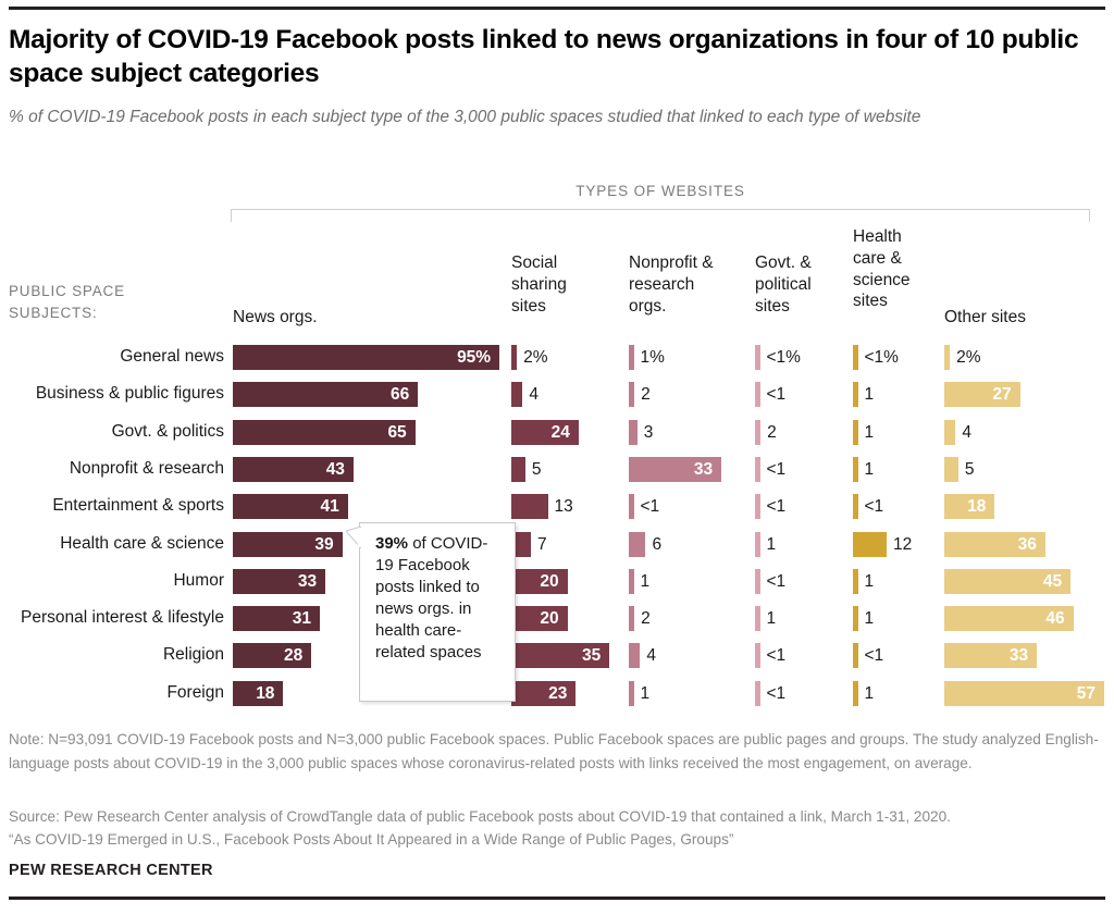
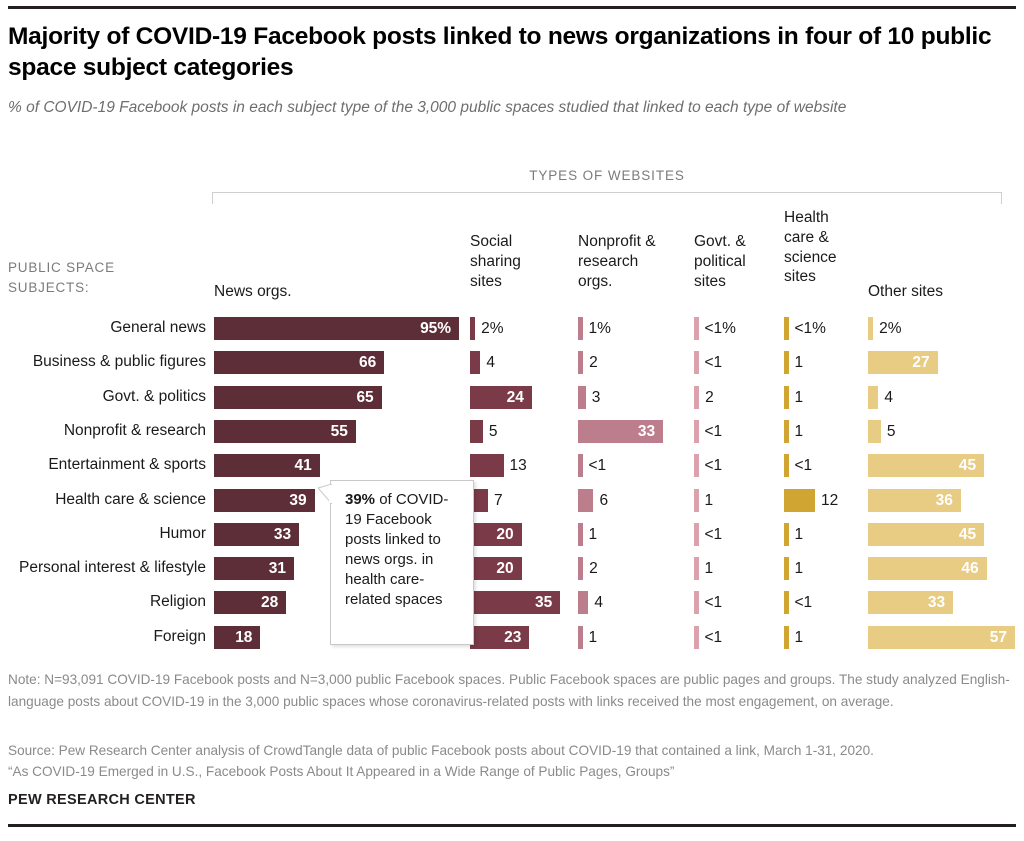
News orgs./Nonprofit & research: 43 -> 55
Other sites/Entertainment & sports: 18 -> 45
